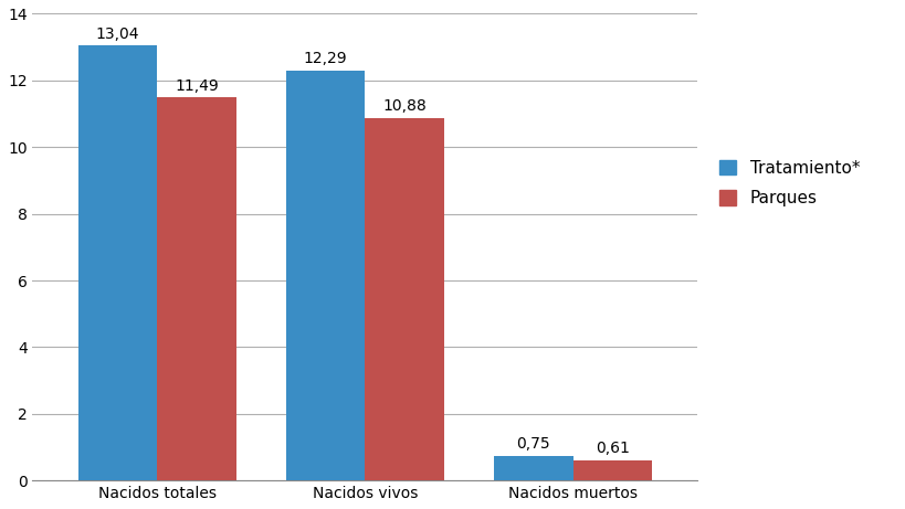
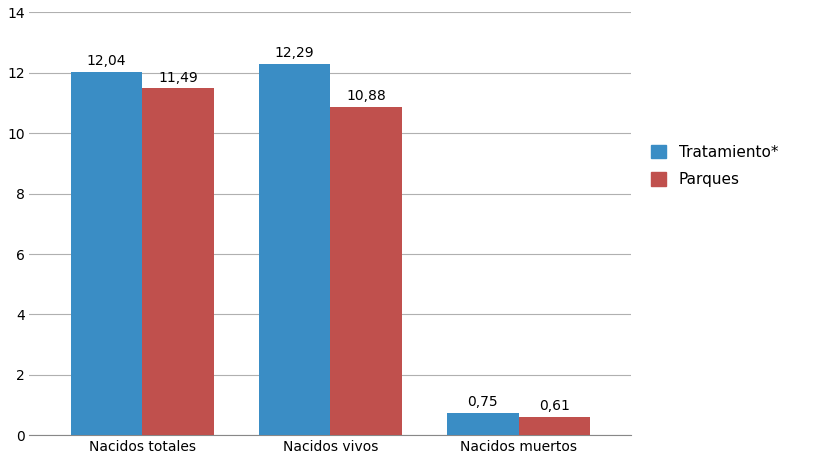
Tratamiento*/Nacidos totales: 13,04 -> 12,04
